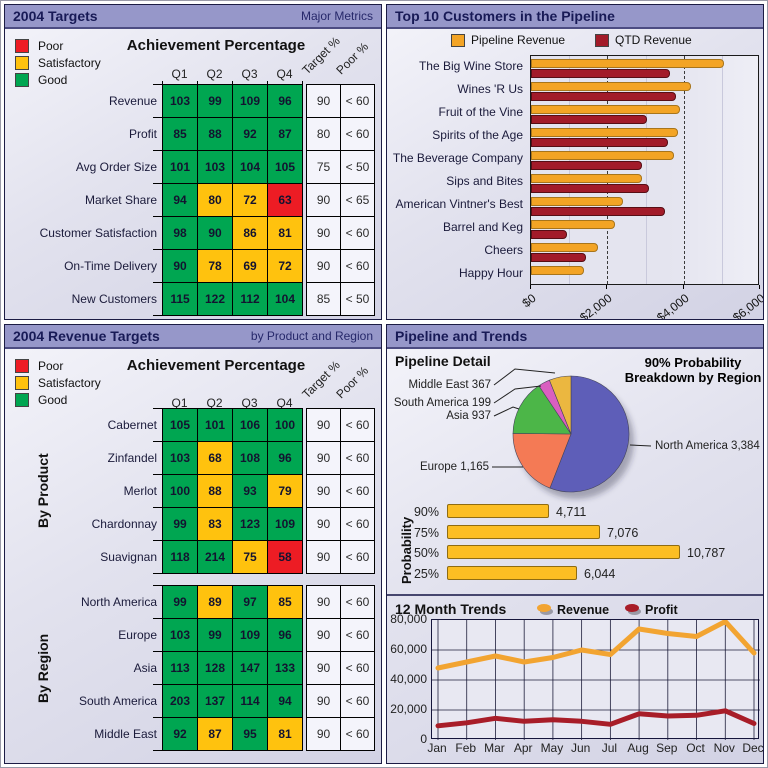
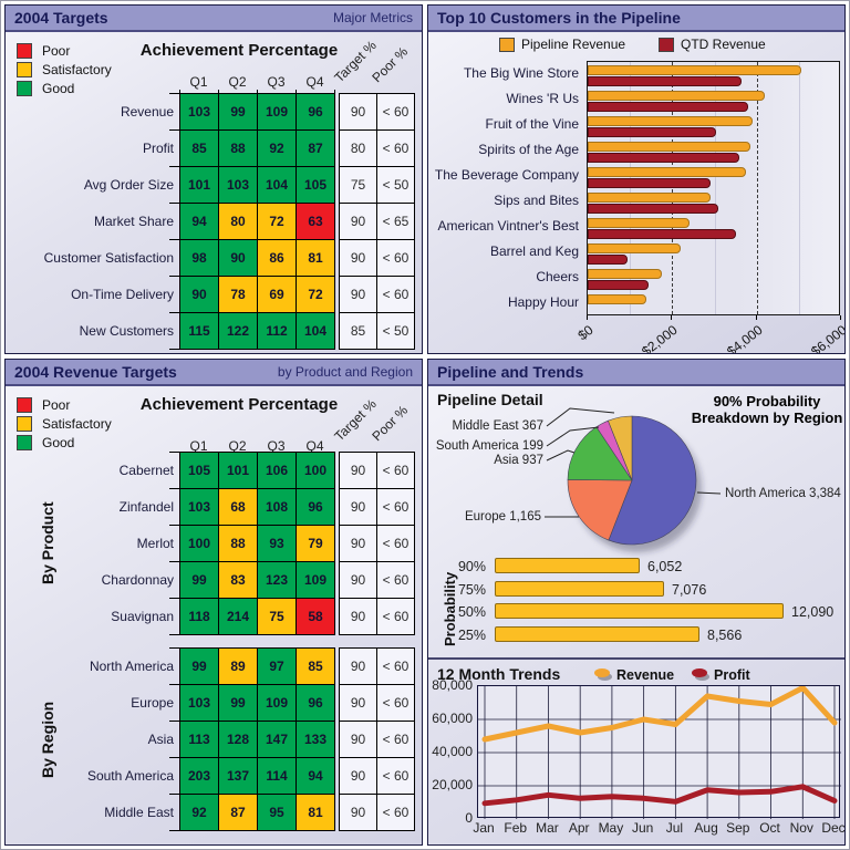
Probability/90%: 4,711 -> 6,052
Probability/50%: 10,787 -> 12,090
Probability/25%: 6,044 -> 8,566
